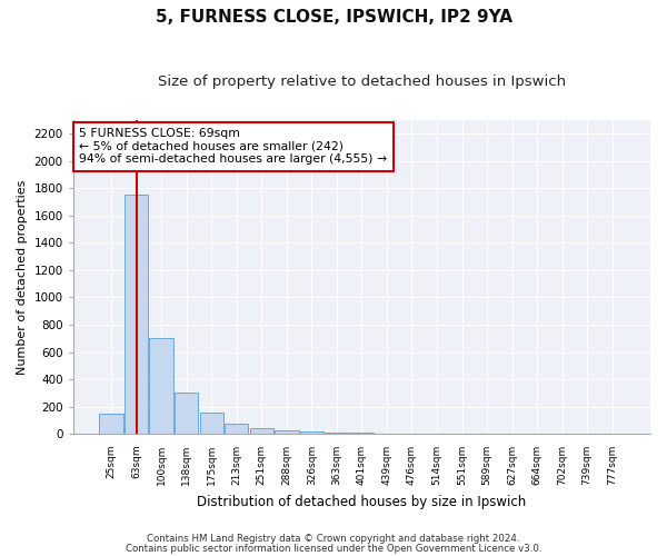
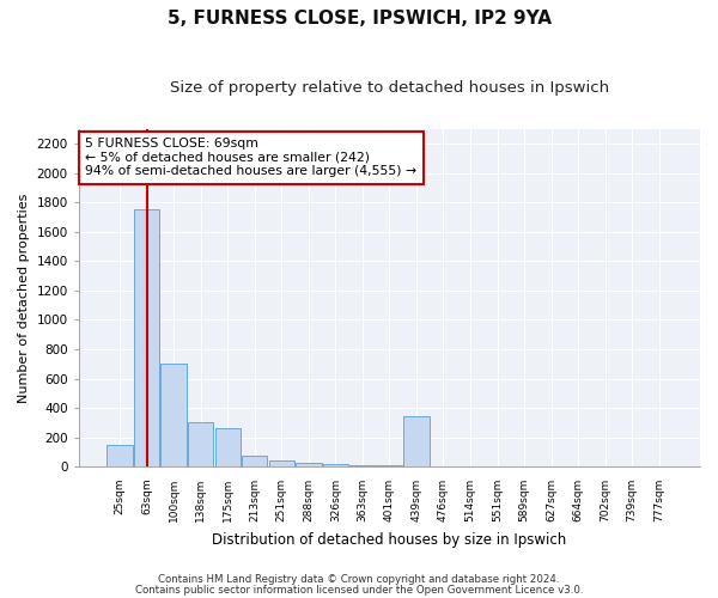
175sqm: 160 -> 260
439sqm: 0 -> 340
